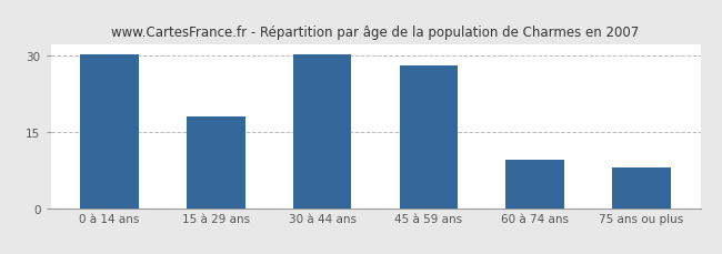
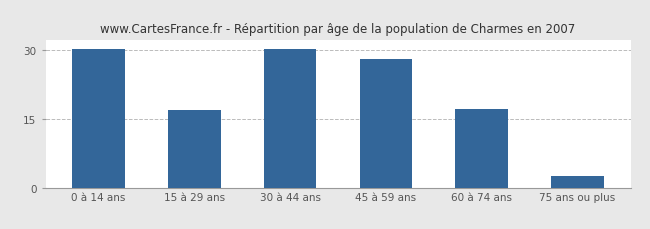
15 à 29 ans: 18.0 -> 16.8
60 à 74 ans: 9.5 -> 17.1
75 ans ou plus: 8.0 -> 2.5
